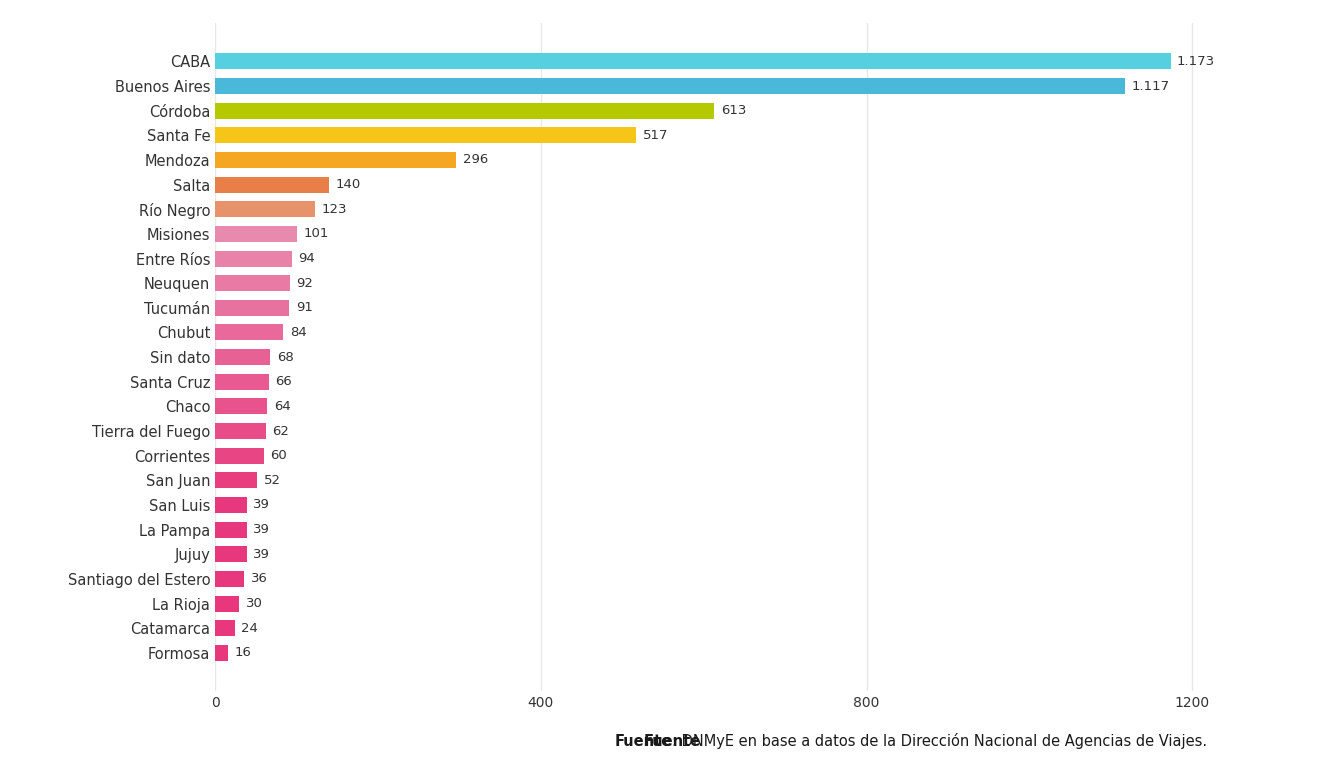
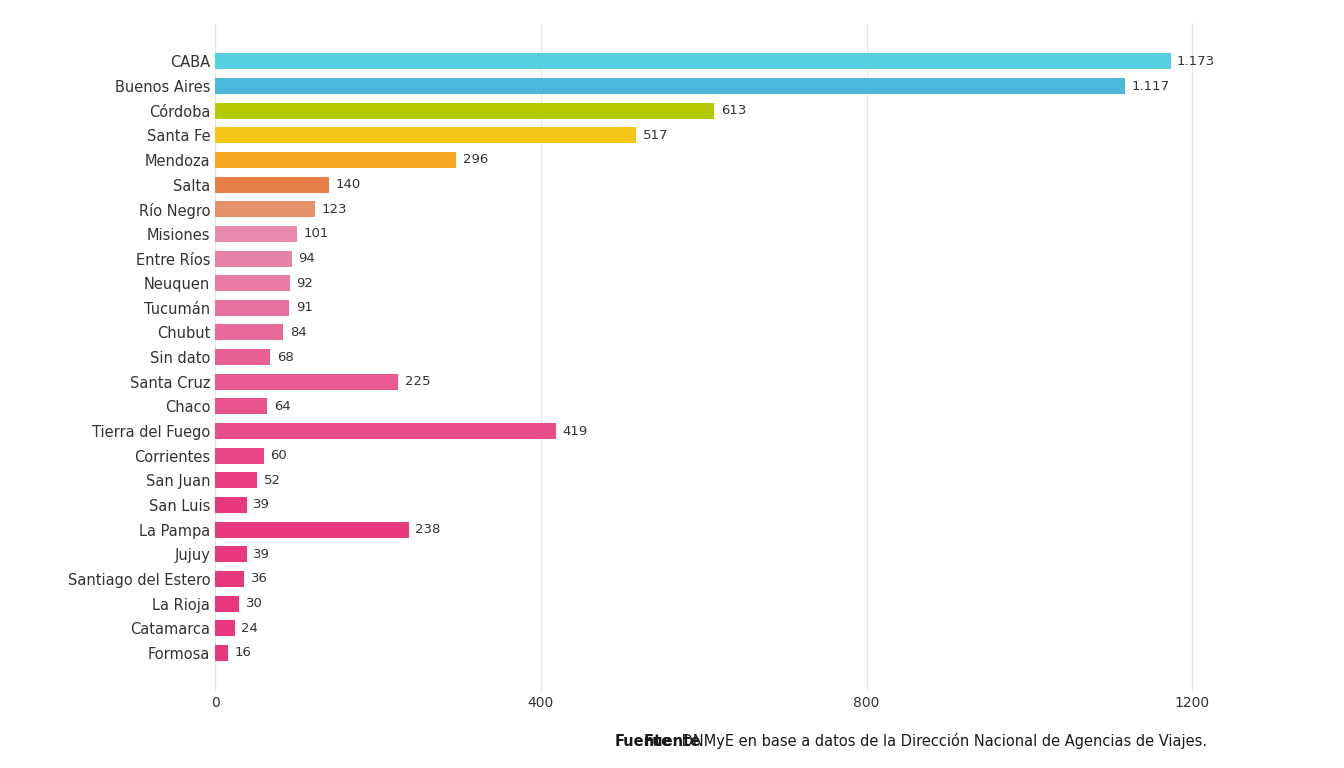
Santa Cruz: 66 -> 225
Tierra del Fuego: 62 -> 419
La Pampa: 39 -> 238
